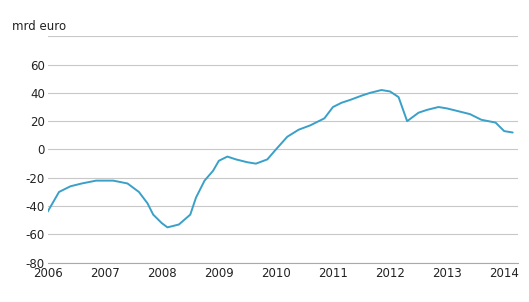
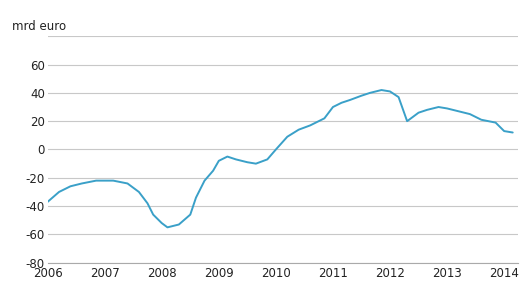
2006: -44 -> -37
